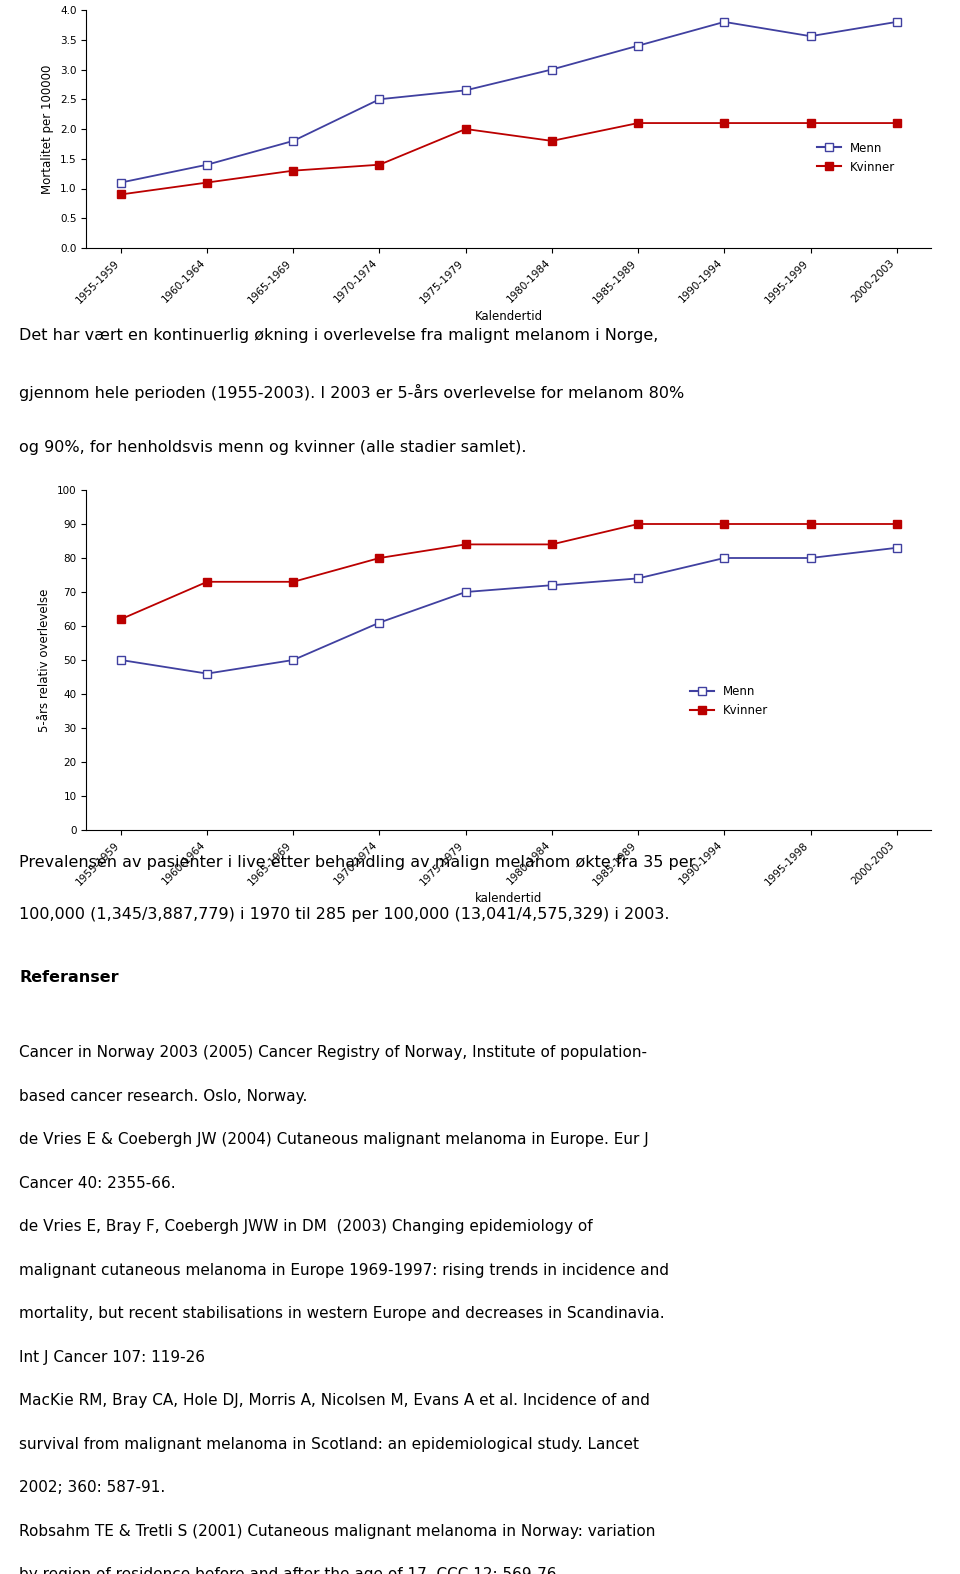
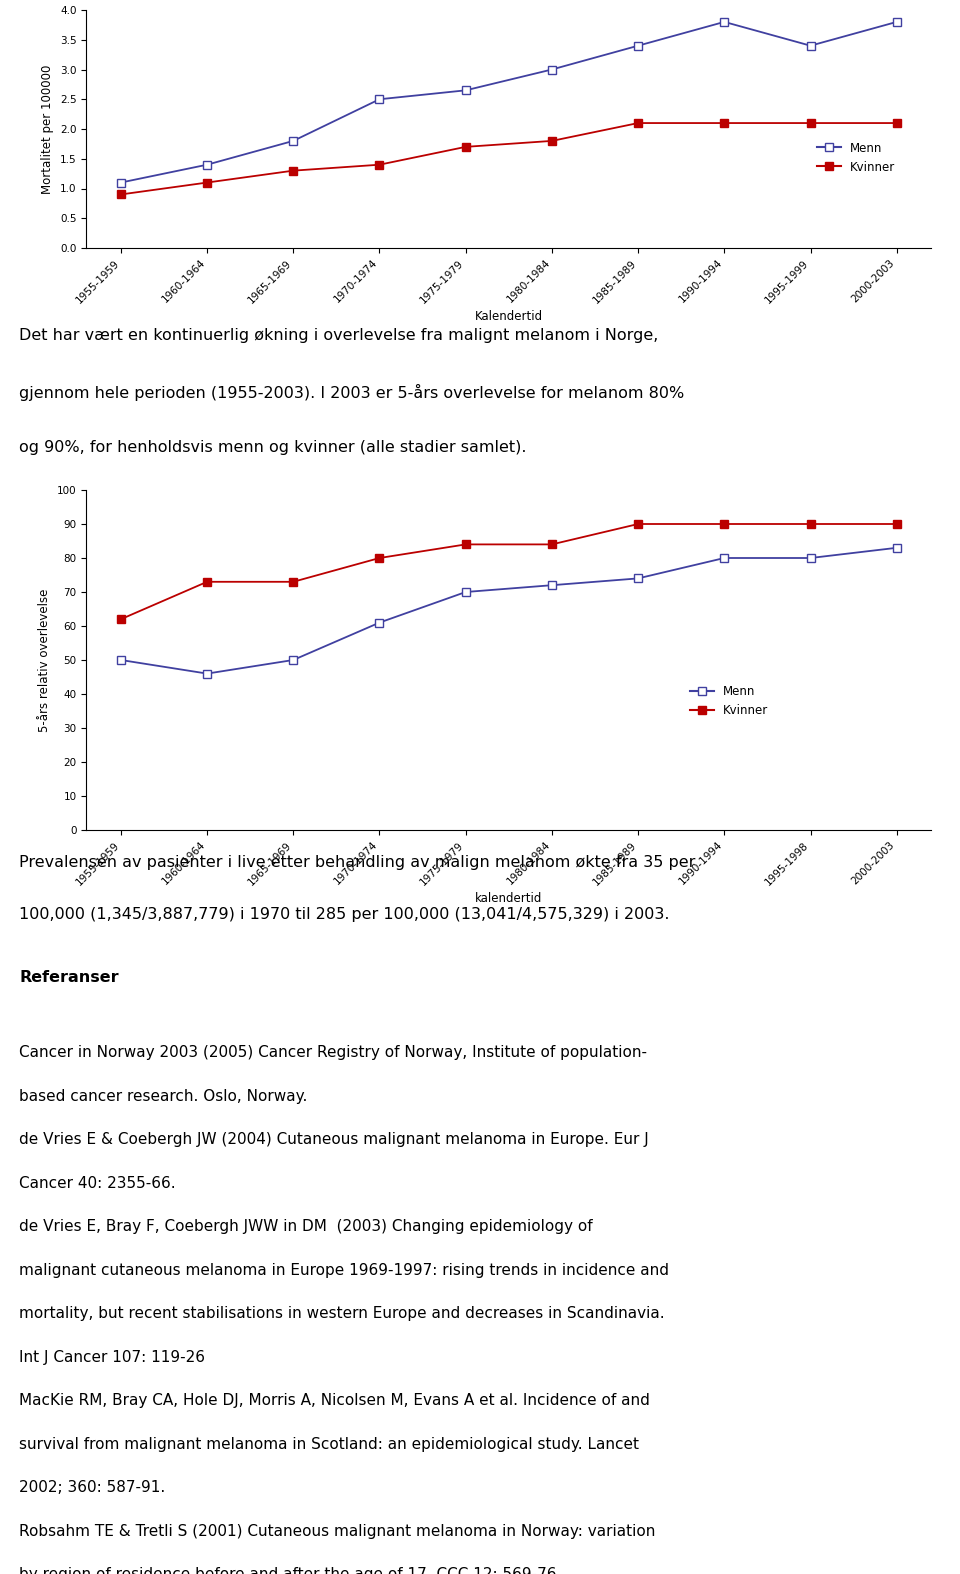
Kvinner/1975-1979: 2.0 -> 1.7
Menn/1995-1999: 3.56 -> 3.40
